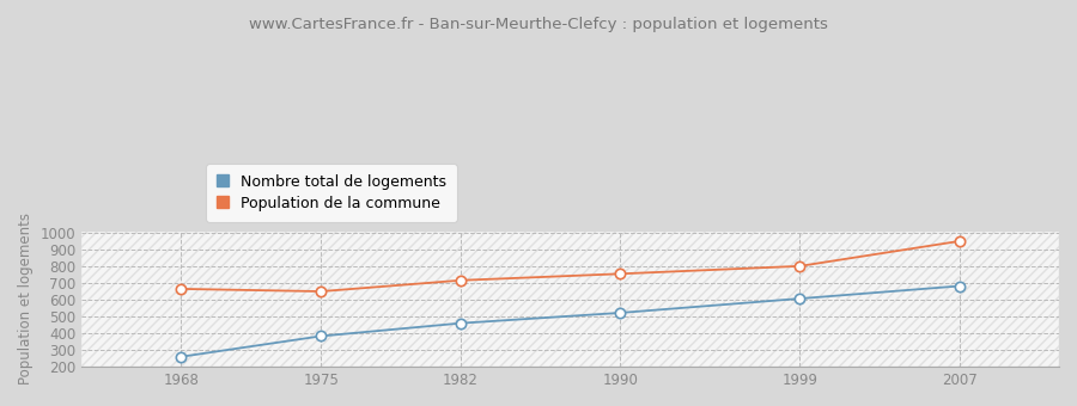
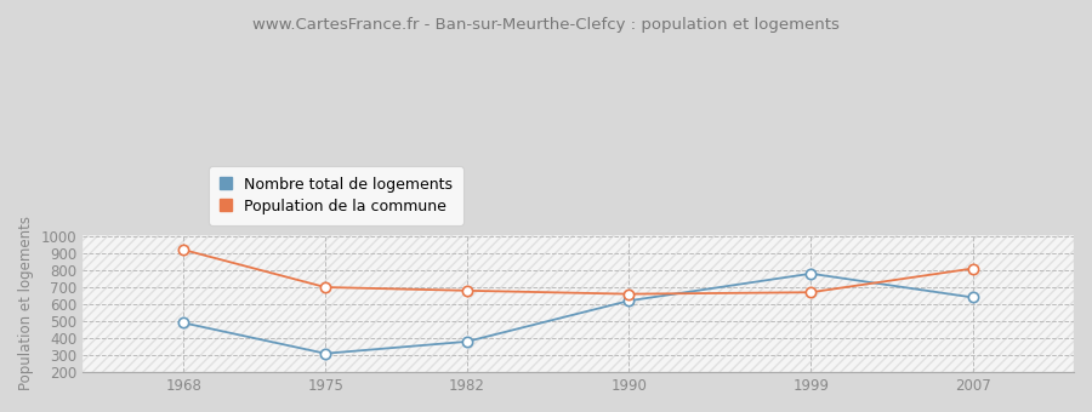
Nombre total de logements/1968: 260 -> 490
Population de la commune/1968: 660 -> 920
Nombre total de logements/1975: 380 -> 310
Population de la commune/1975: 650 -> 700
Nombre total de logements/1982: 460 -> 380
Population de la commune/1982: 720 -> 680
Nombre total de logements/1990: 520 -> 620
Population de la commune/1990: 760 -> 660
Nombre total de logements/1999: 610 -> 780
Population de la commune/1999: 800 -> 670
Nombre total de logements/2007: 680 -> 640
Population de la commune/2007: 950 -> 810
